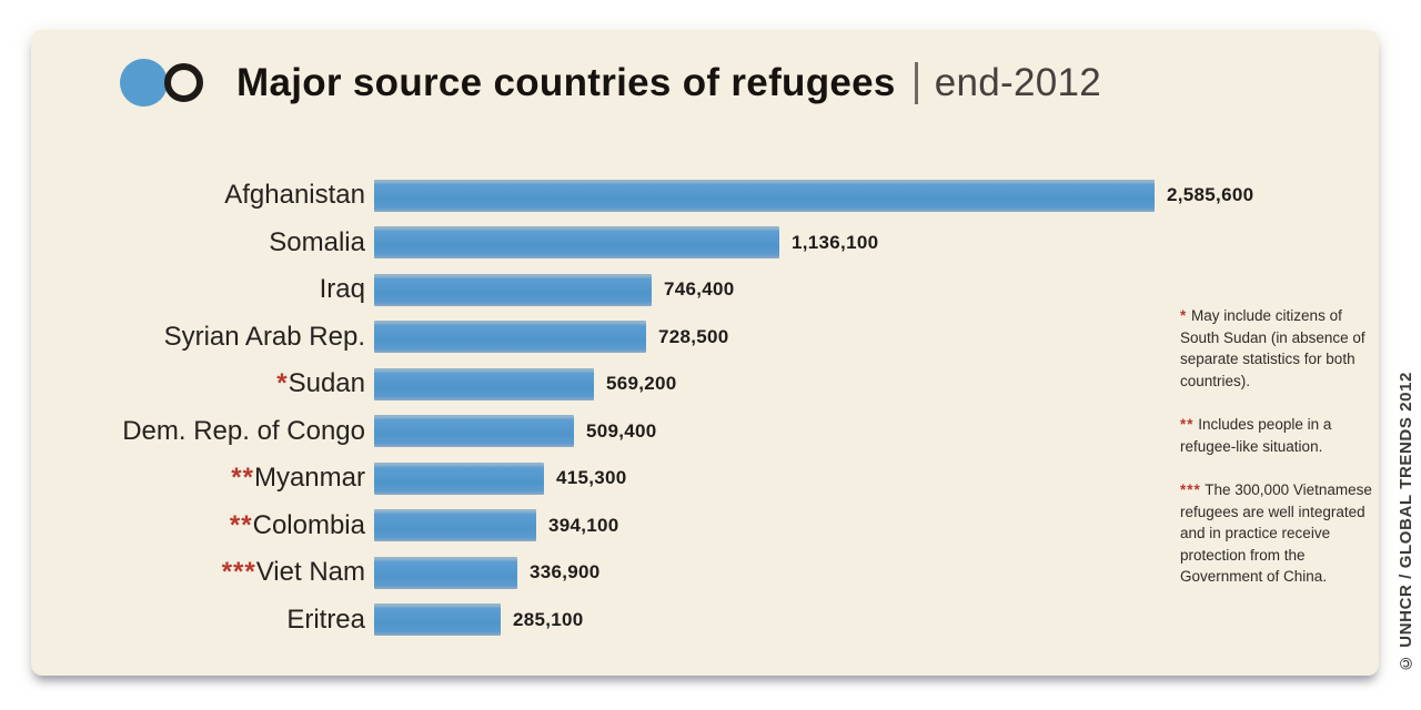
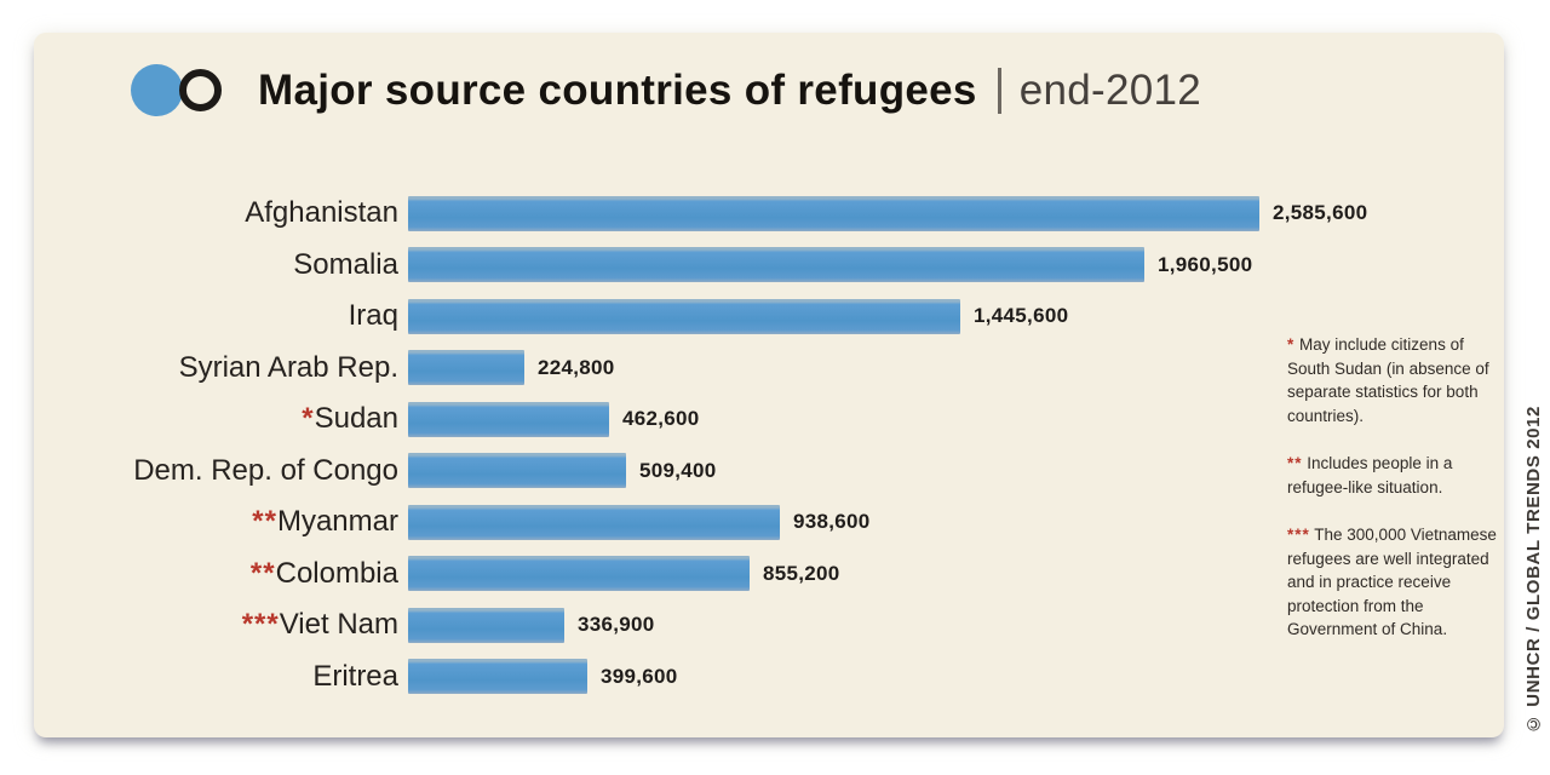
Somalia: 1,136,100 -> 1,960,500
Iraq: 746,400 -> 1,445,600
Syrian Arab Rep.: 728,500 -> 224,800
Sudan: 569,200 -> 462,600
Myanmar: 415,300 -> 938,600
Colombia: 394,100 -> 855,200
Eritrea: 285,100 -> 399,600
